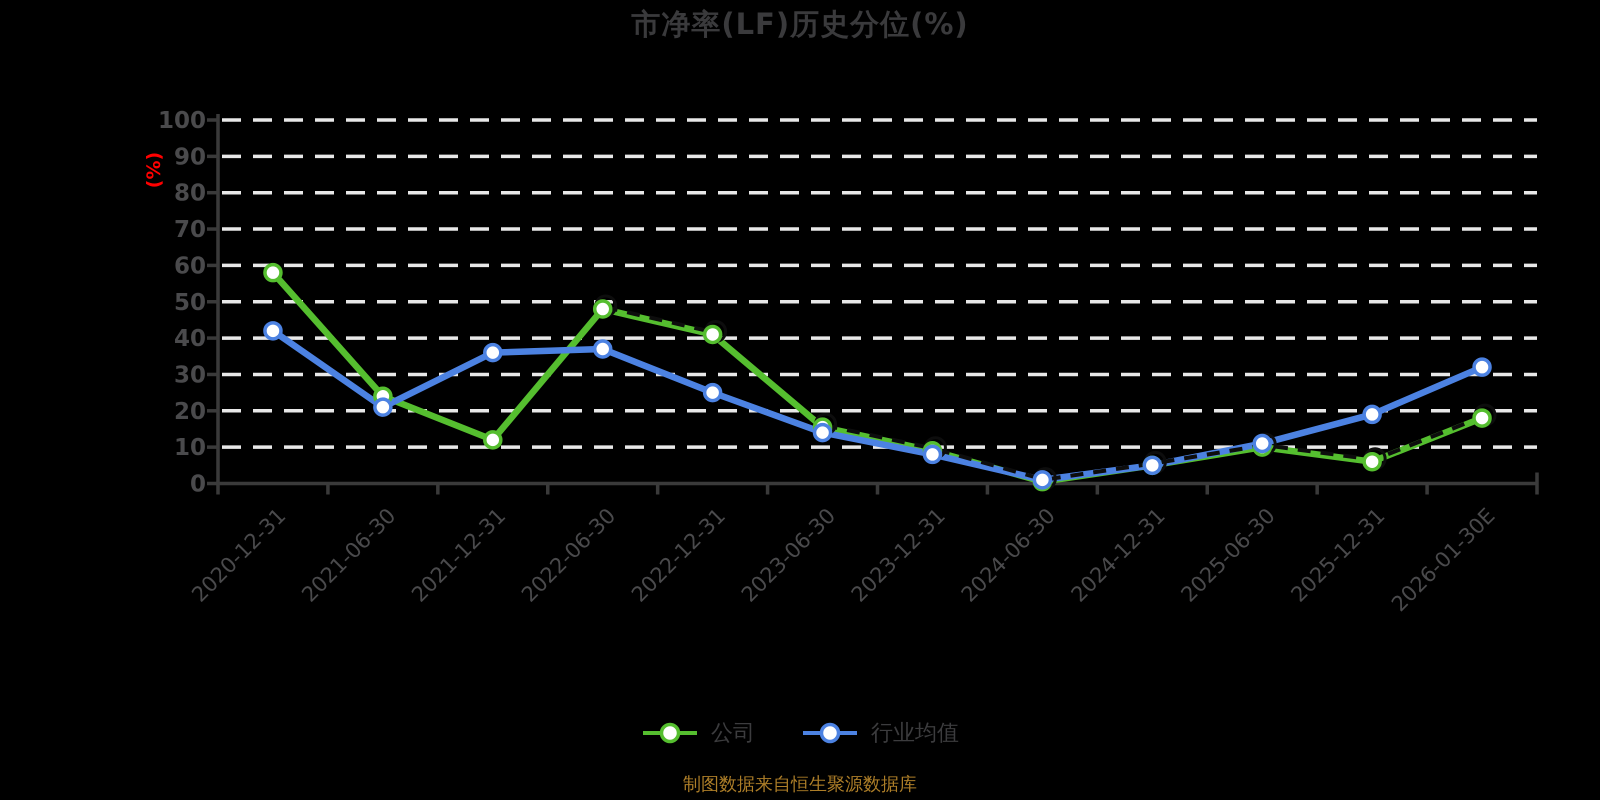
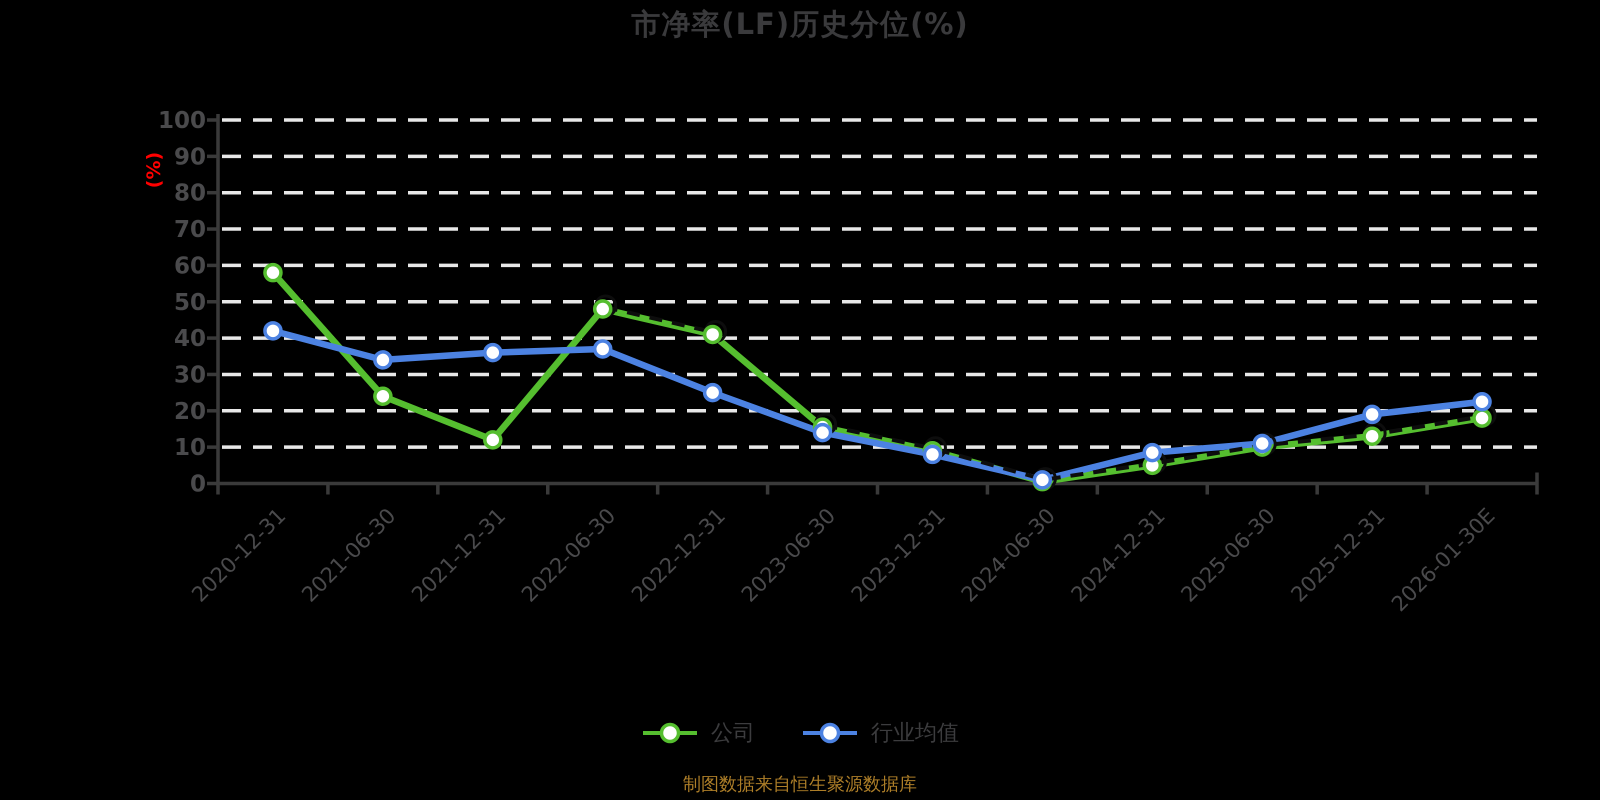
行业均值/2021-06-30: 21 -> 34
行业均值/2024-12-31: 5 -> 8
公司/2025-12-31: 6 -> 13
行业均值/2026-01-30E: 32 -> 22
